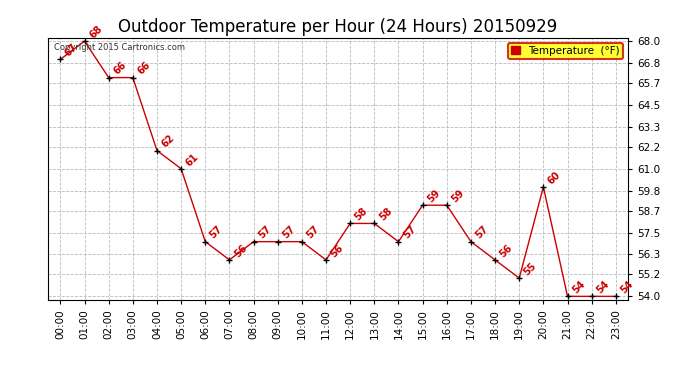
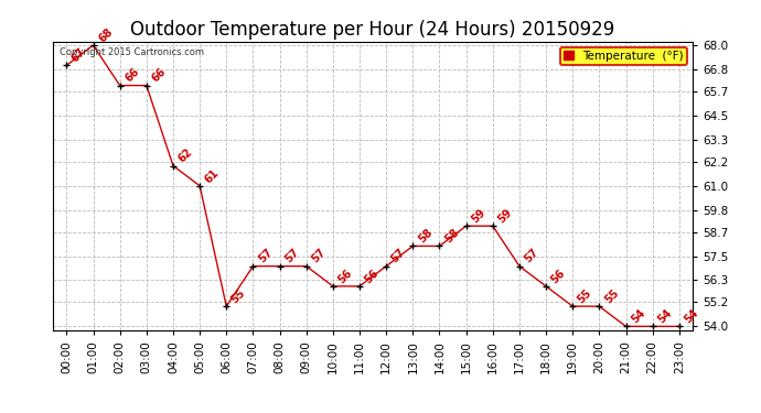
06:00: 57 -> 55
07:00: 56 -> 57
10:00: 57 -> 56
12:00: 58 -> 57
14:00: 57 -> 58
20:00: 60 -> 55
